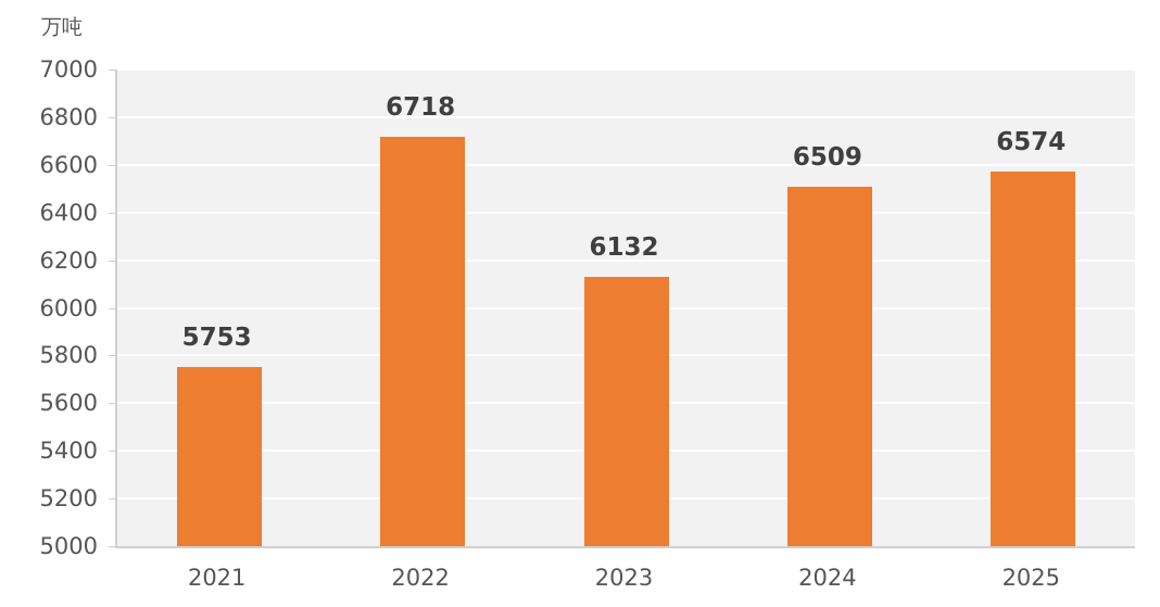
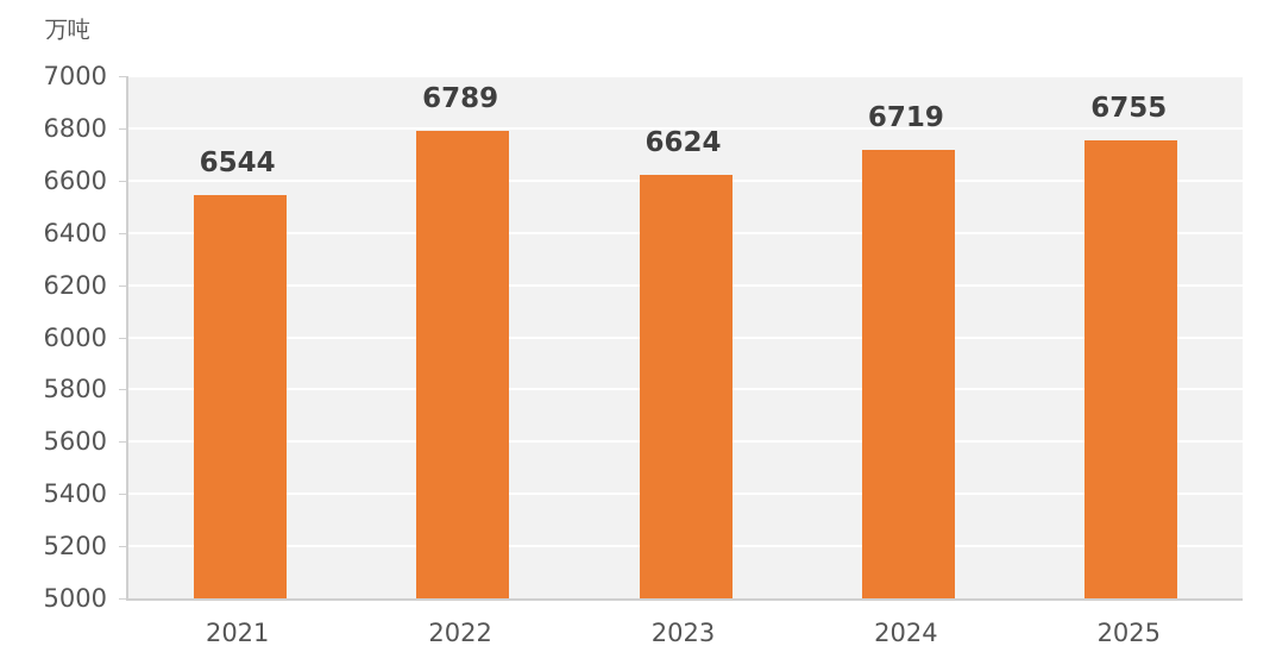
2021: 5753 -> 6544
2022: 6718 -> 6789
2023: 6132 -> 6624
2024: 6509 -> 6719
2025: 6574 -> 6755
